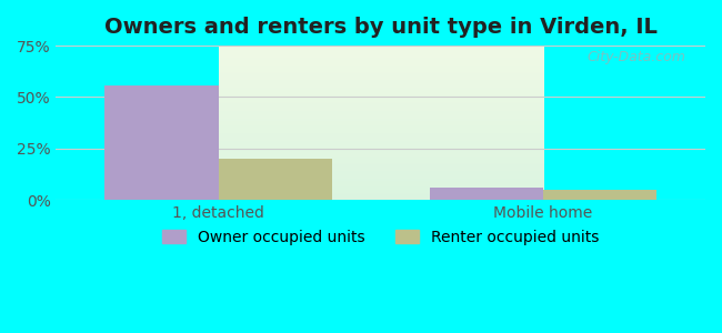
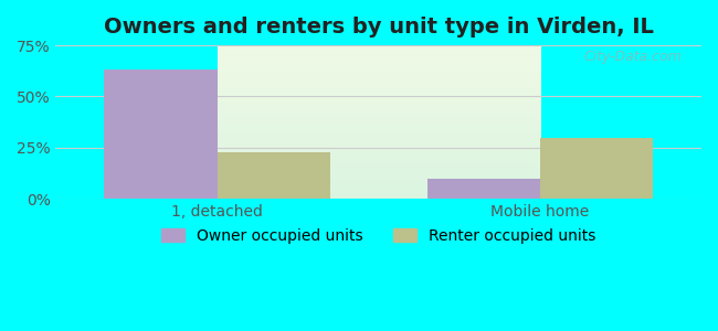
Owner occupied units/1, detached: 56% -> 63%
Renter occupied units/1, detached: 20% -> 23%
Owner occupied units/Mobile home: 6% -> 10%
Renter occupied units/Mobile home: 5% -> 30%
